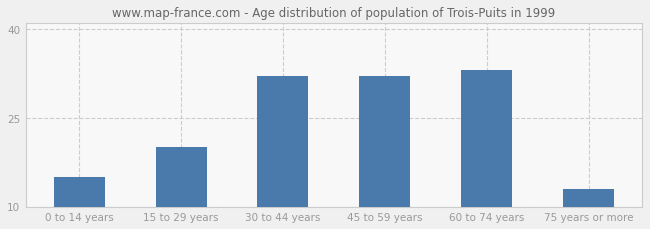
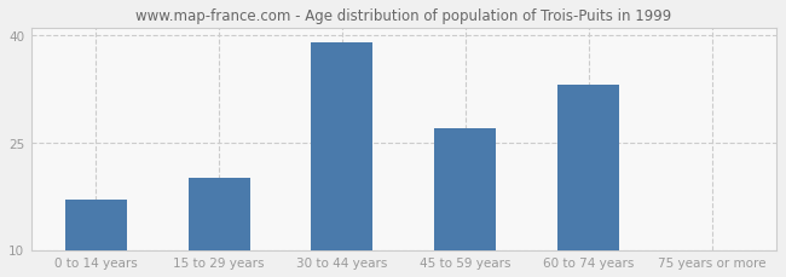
0 to 14 years: 15 -> 17
30 to 44 years: 32 -> 39
45 to 59 years: 32 -> 27
75 years or more: 13 -> 10
